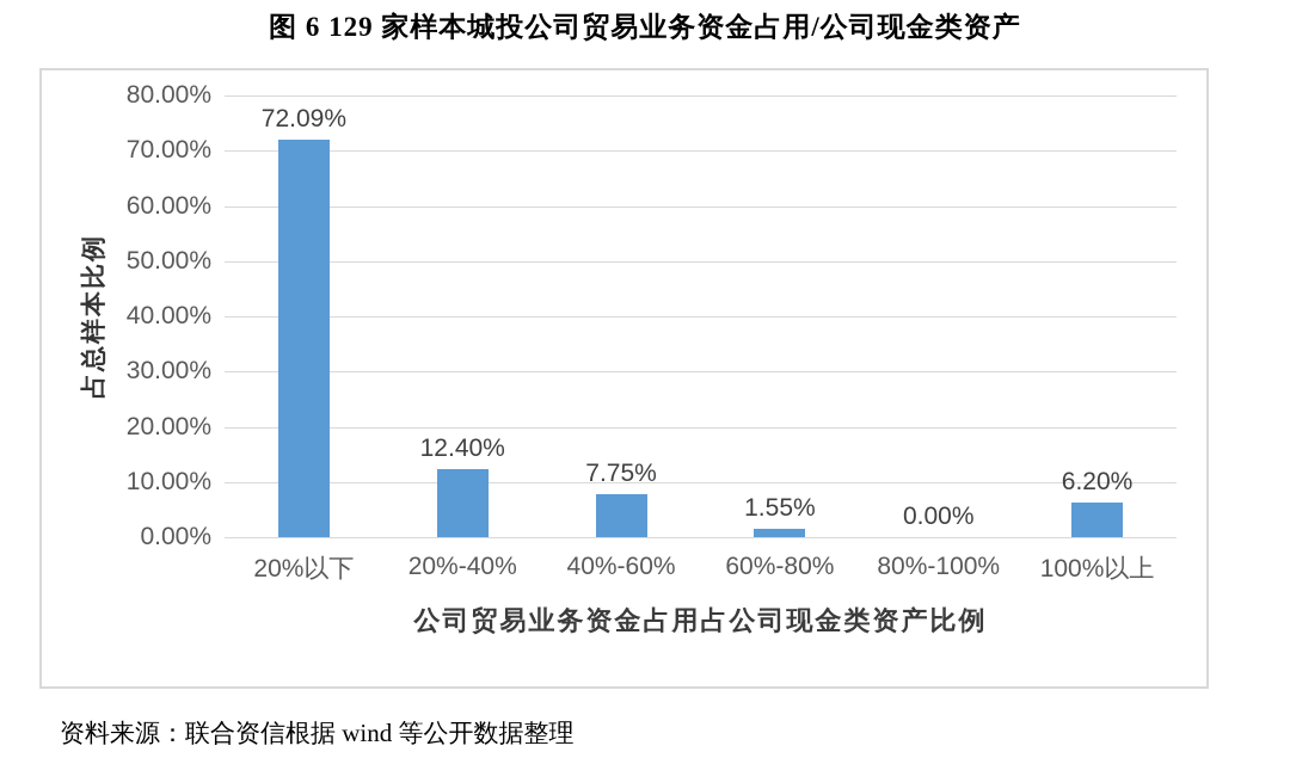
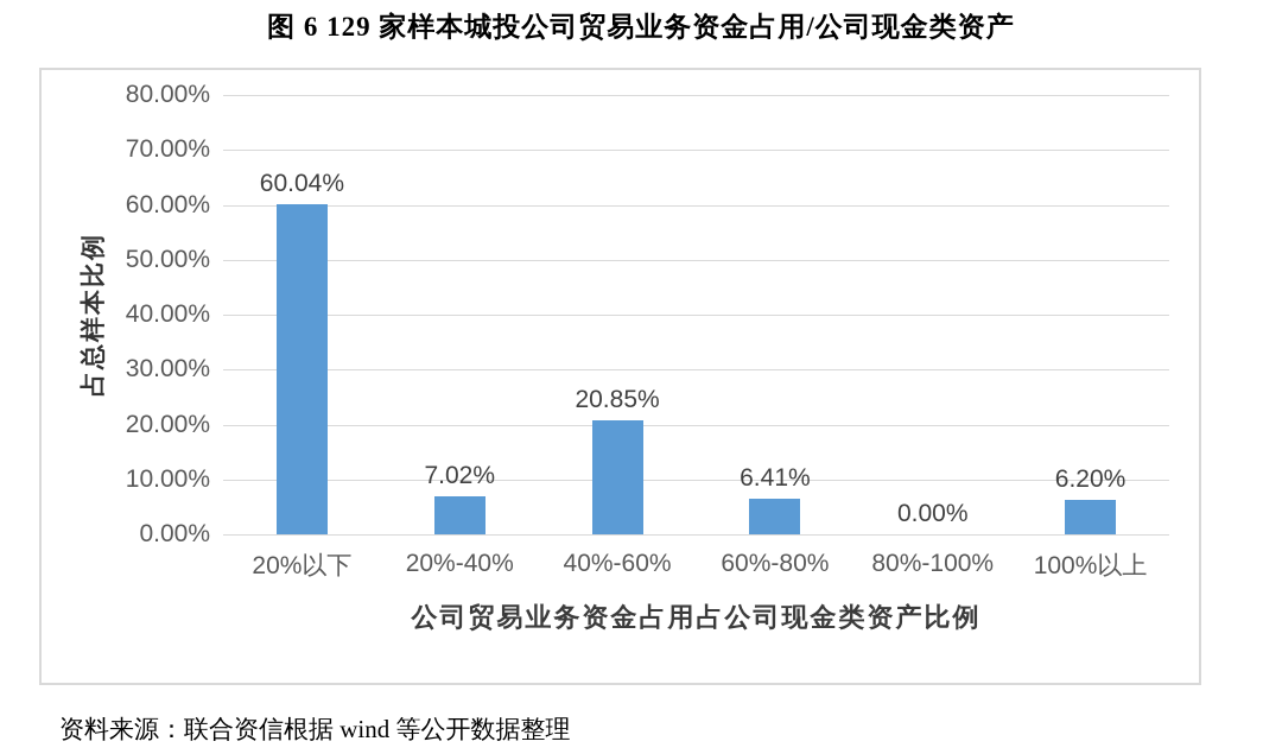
20%以下: 72.09% -> 60.04%
20%-40%: 12.40% -> 7.02%
40%-60%: 7.75% -> 20.85%
60%-80%: 1.55% -> 6.41%
